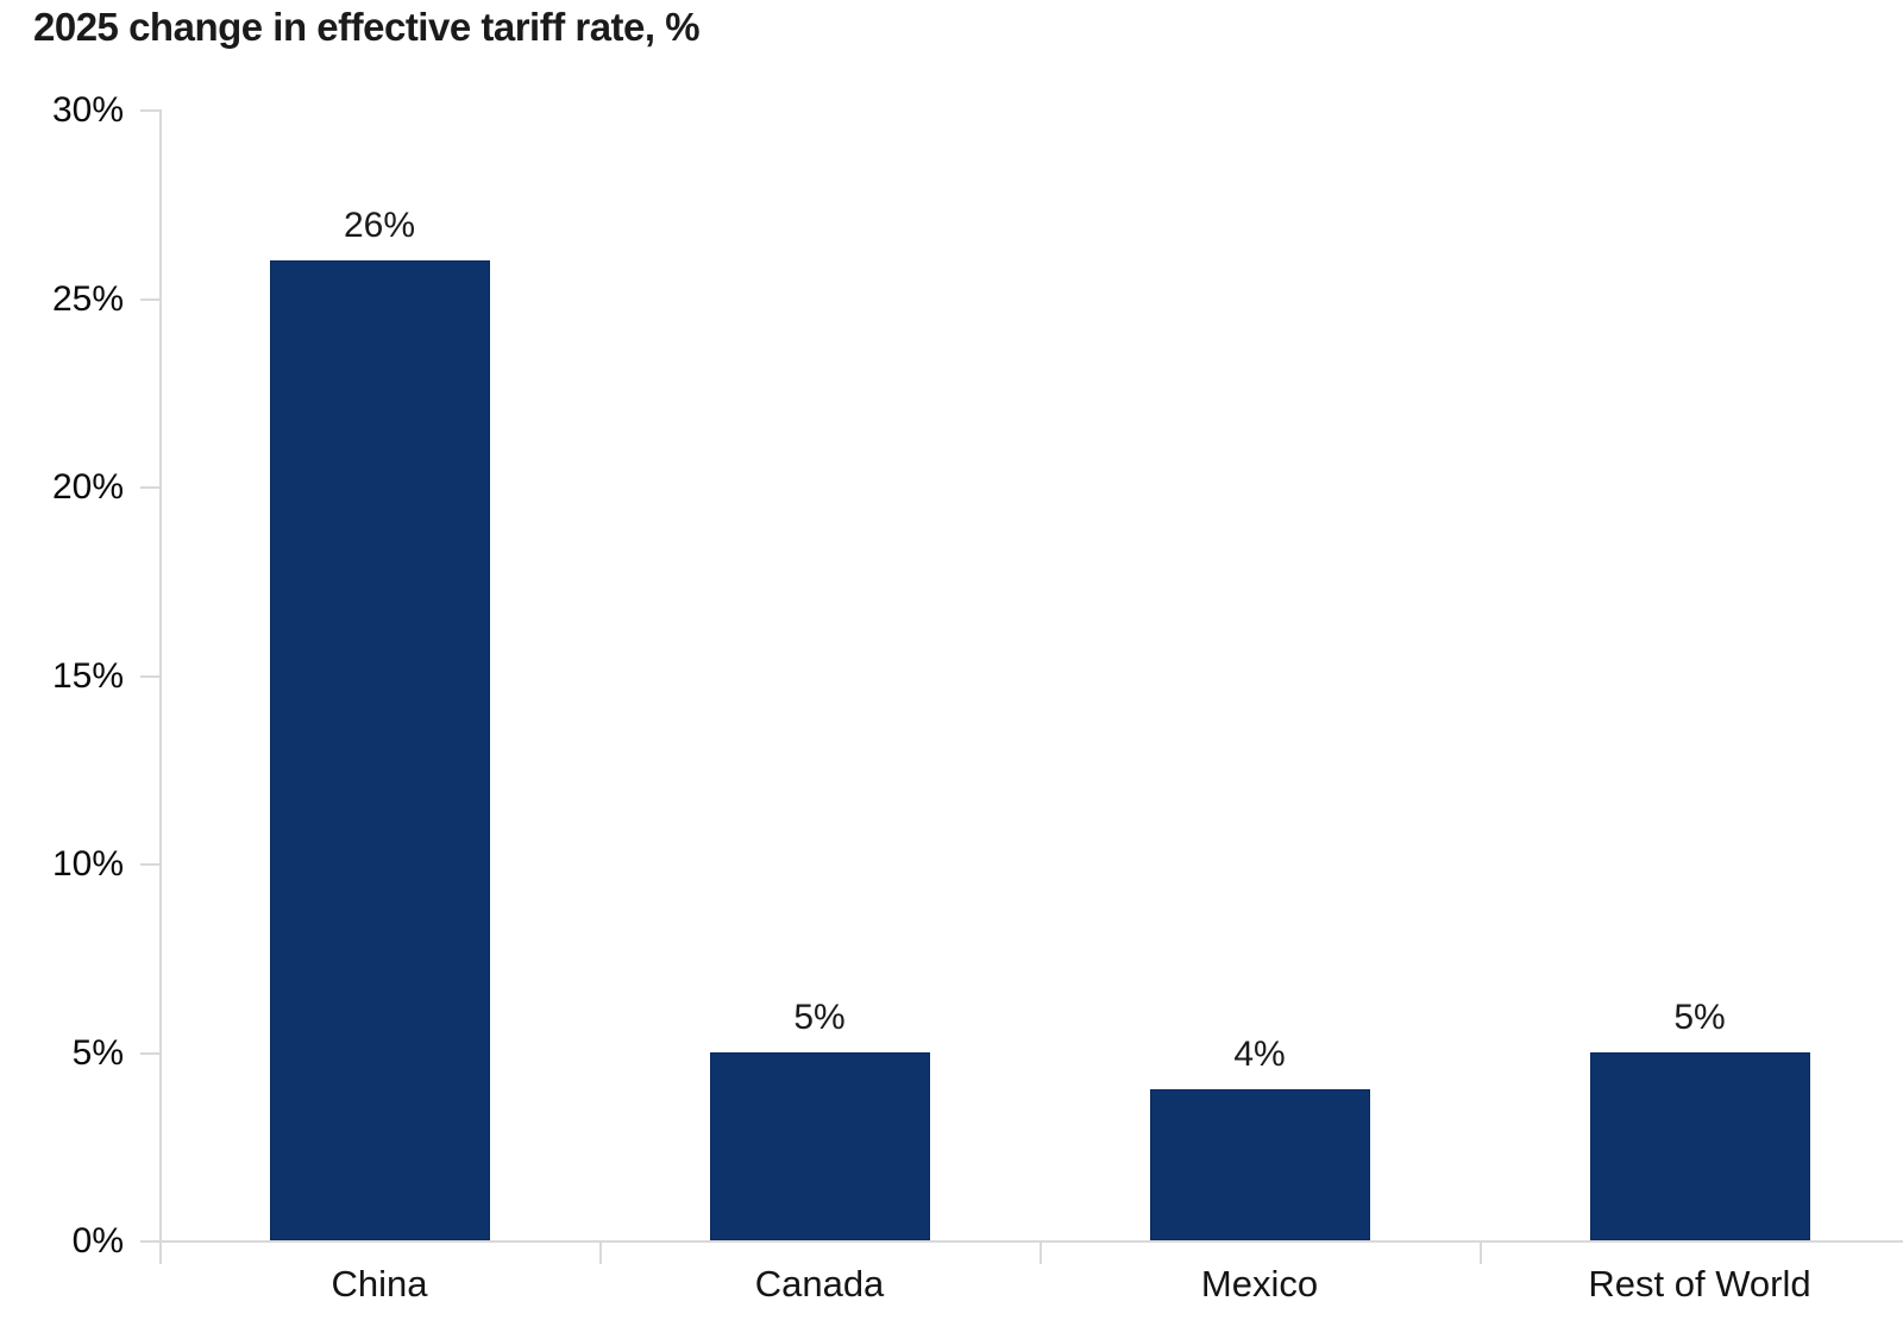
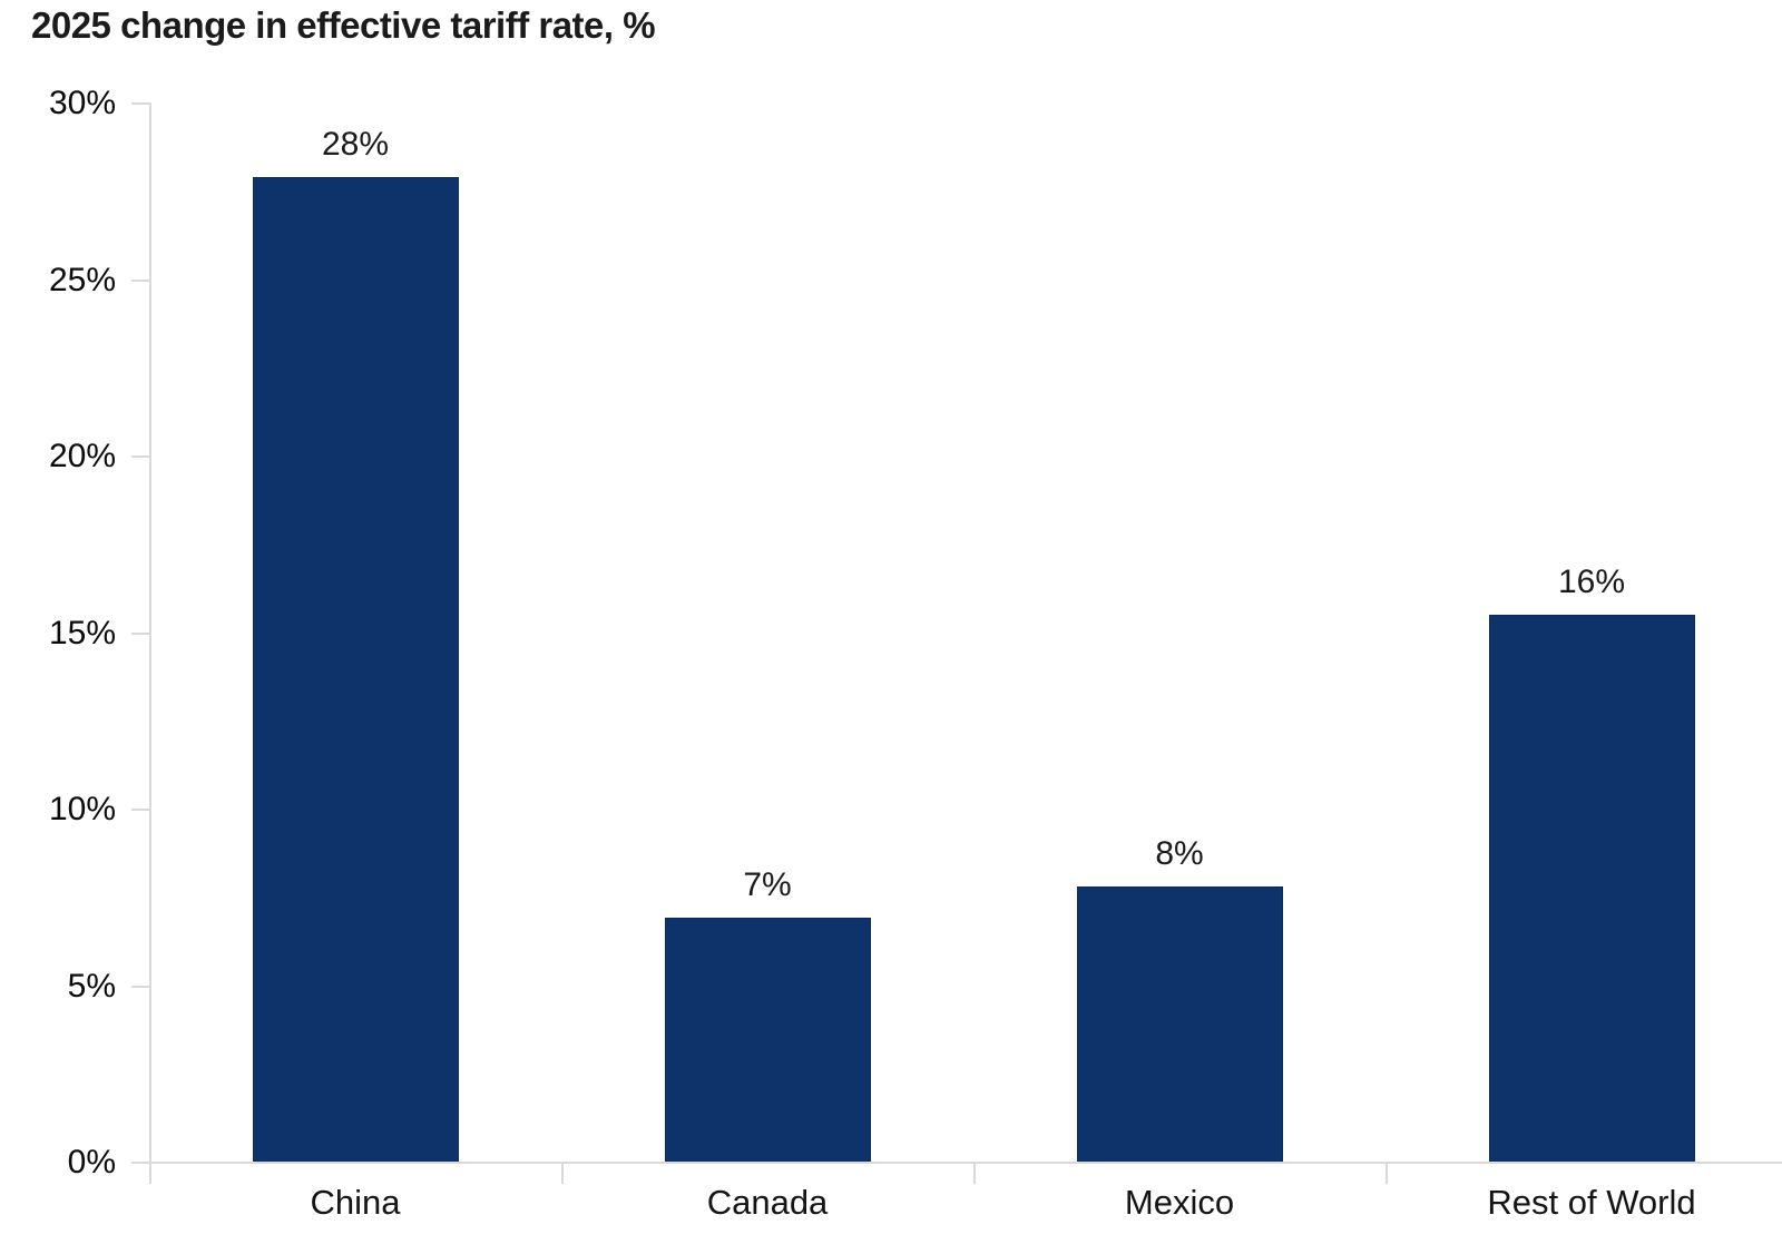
China: 26% -> 28%
Canada: 5% -> 7%
Mexico: 4% -> 8%
Rest of World: 5% -> 16%
